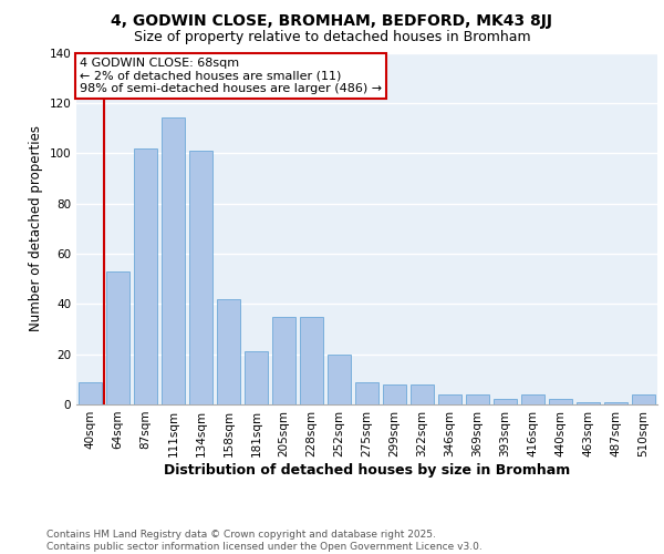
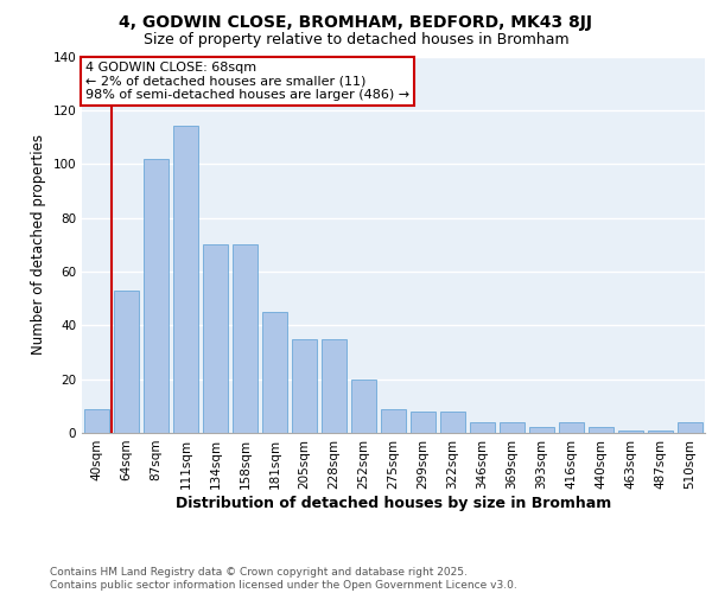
134sqm: 101 -> 70
158sqm: 42 -> 70
181sqm: 21 -> 45
